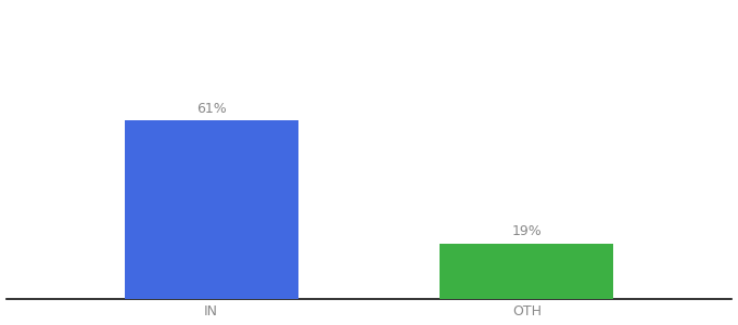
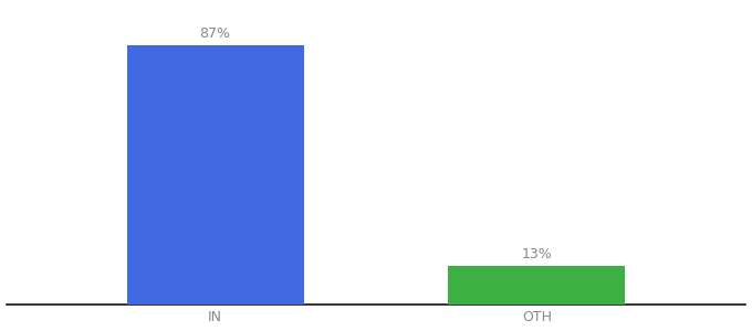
IN: 61% -> 87%
OTH: 19% -> 13%
